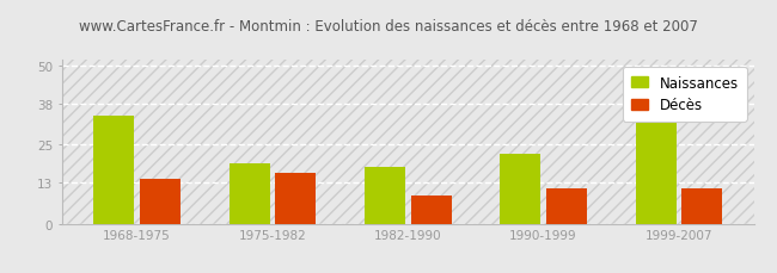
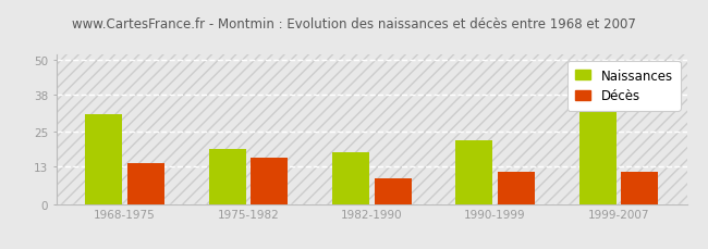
Naissances/1968-1975: 34 -> 31
